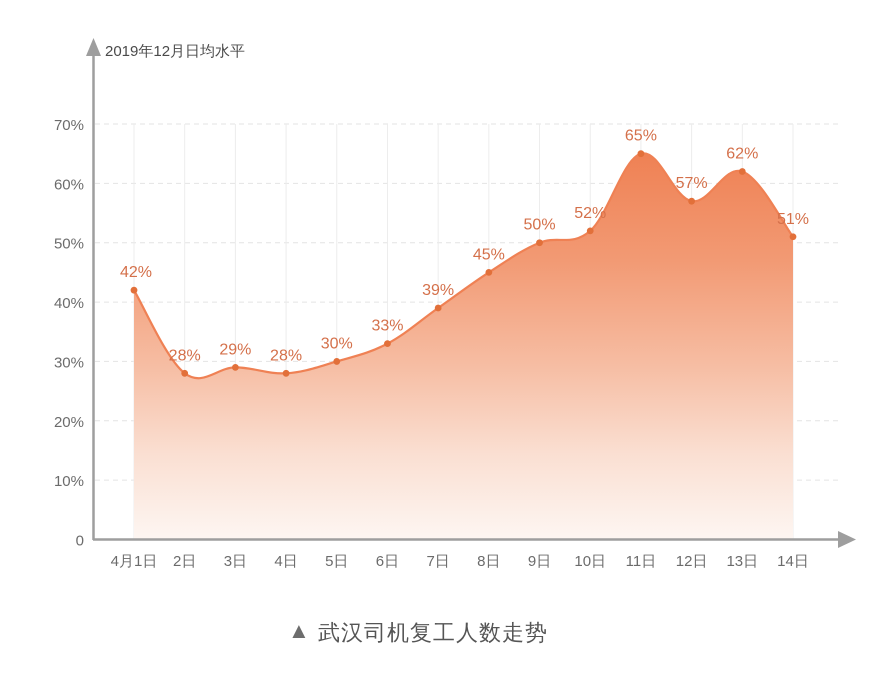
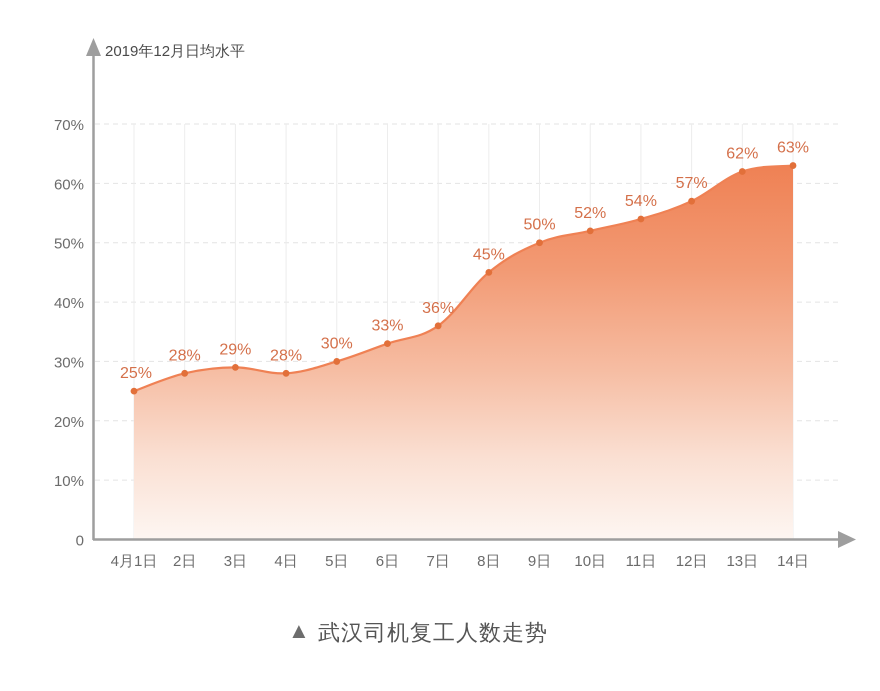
4月1日: 42% -> 25%
7日: 39% -> 36%
11日: 65% -> 54%
14日: 51% -> 63%
